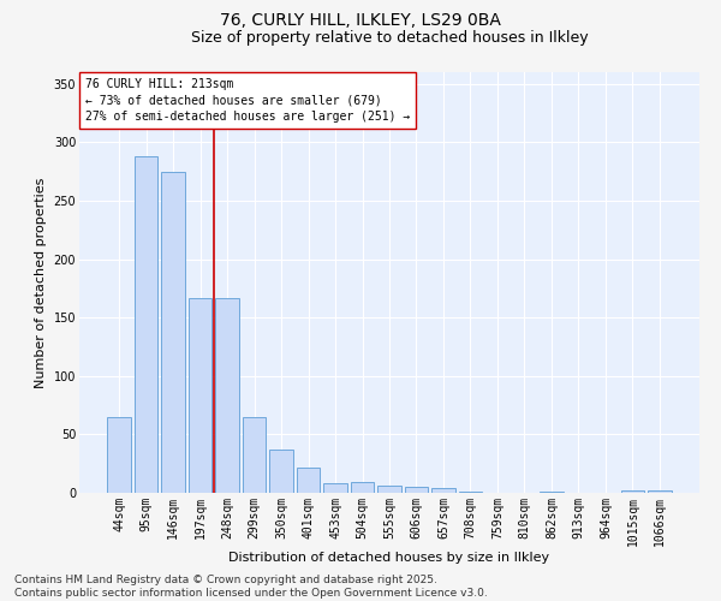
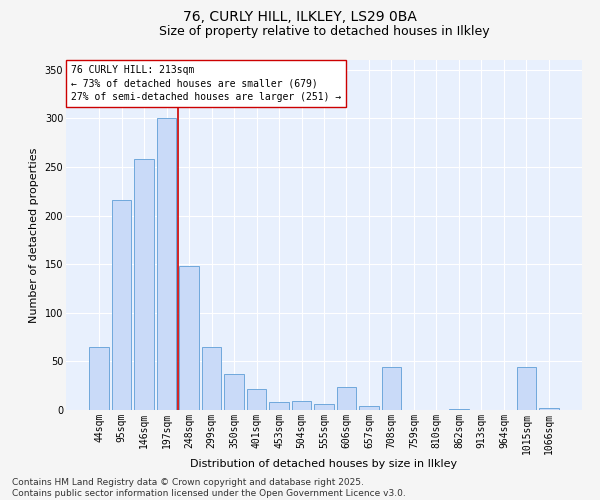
95sqm: 288 -> 216
146sqm: 275 -> 258
197sqm: 167 -> 300
248sqm: 167 -> 148
606sqm: 5 -> 24
708sqm: 1 -> 44
1015sqm: 2 -> 44
